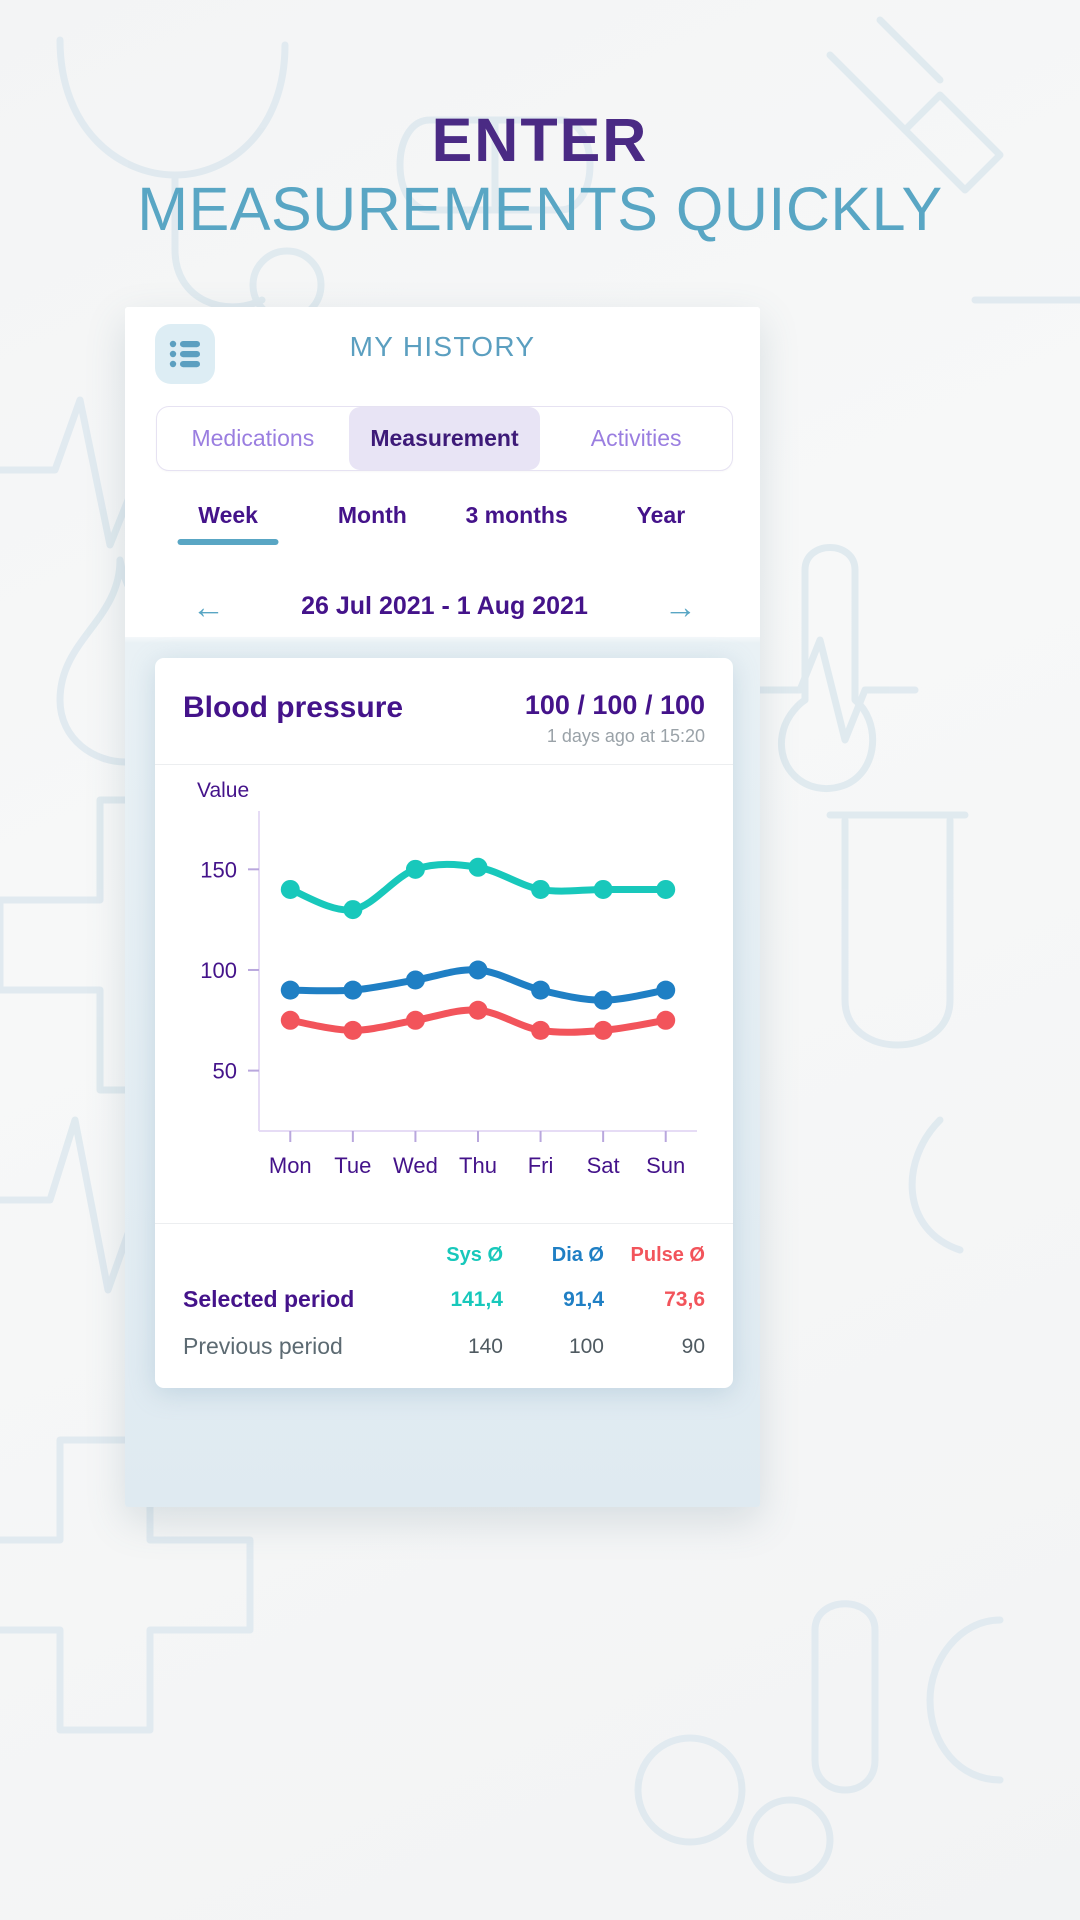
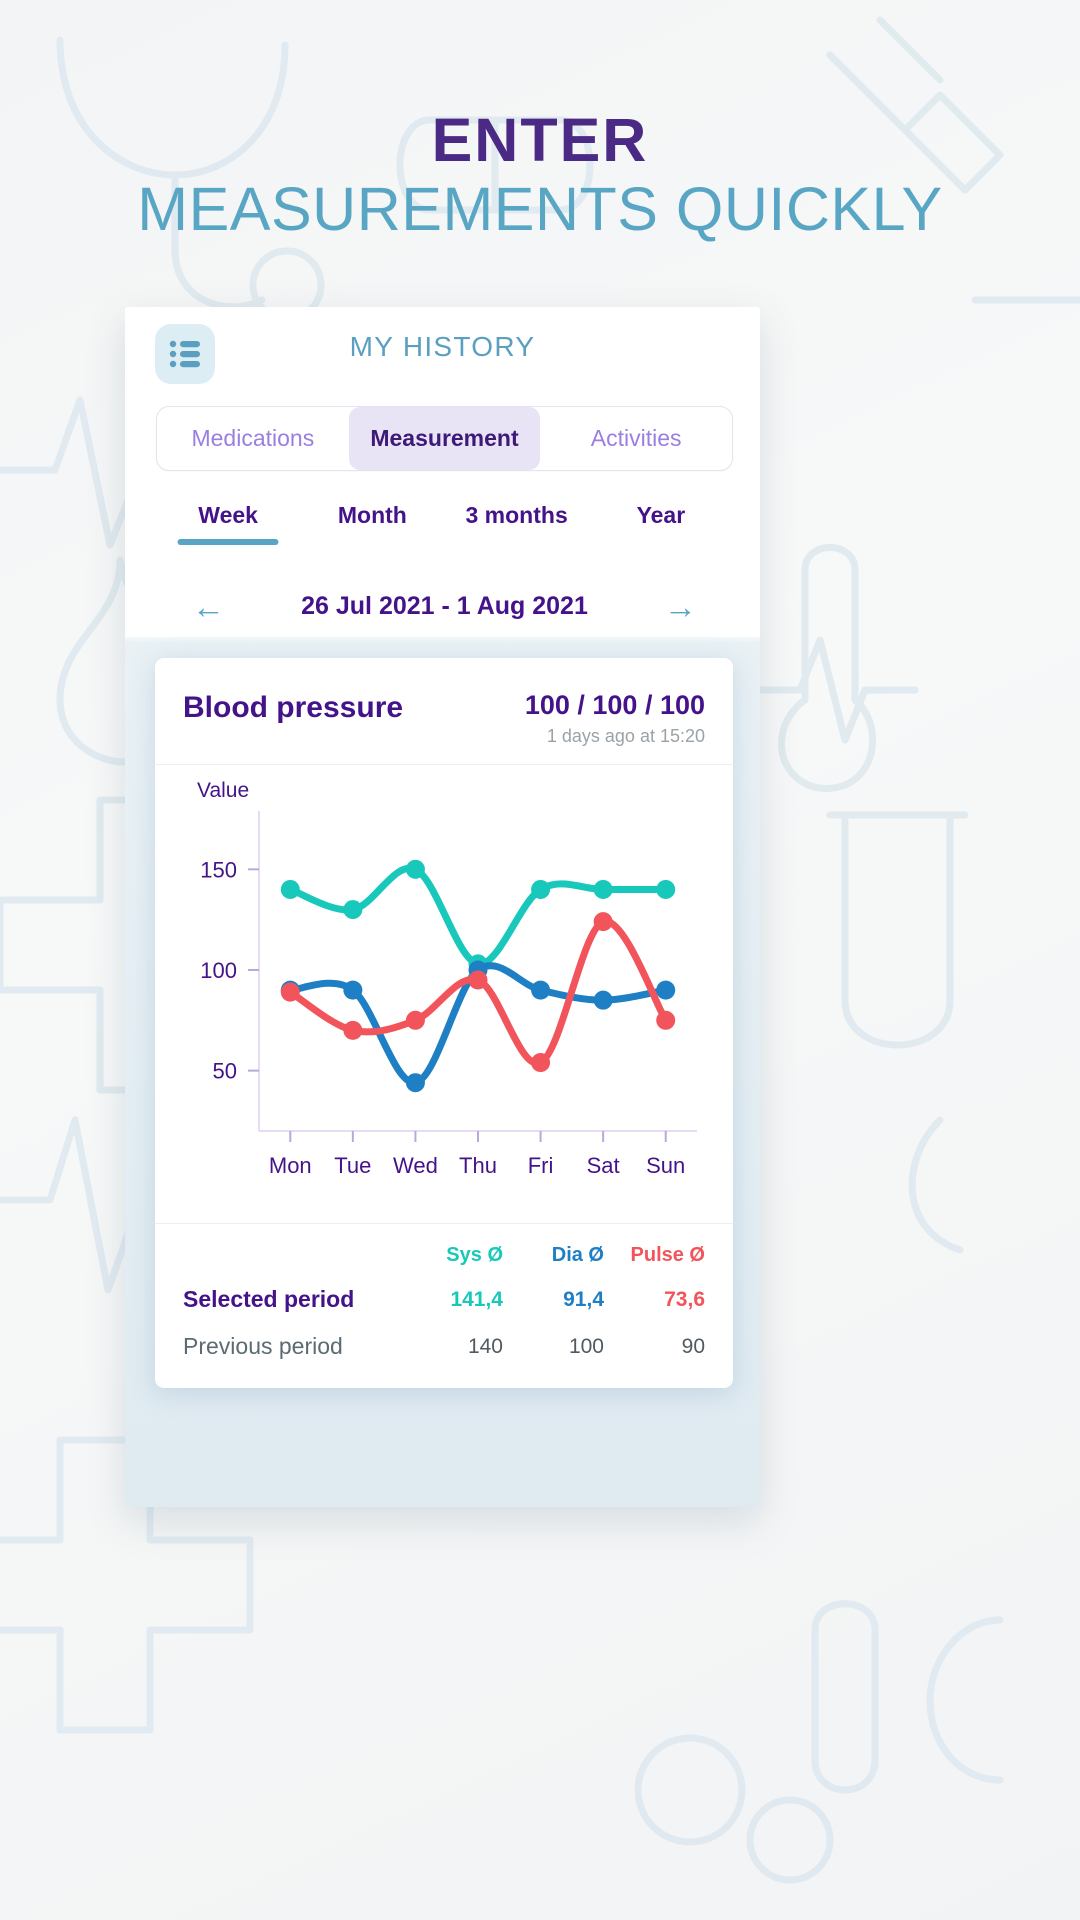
Pulse Ø/Mon: 75 -> 89
Dia Ø/Wed: 95 -> 44
Sys Ø/Thu: 151 -> 103
Pulse Ø/Thu: 80 -> 95
Pulse Ø/Fri: 70 -> 54
Pulse Ø/Sat: 70 -> 124
